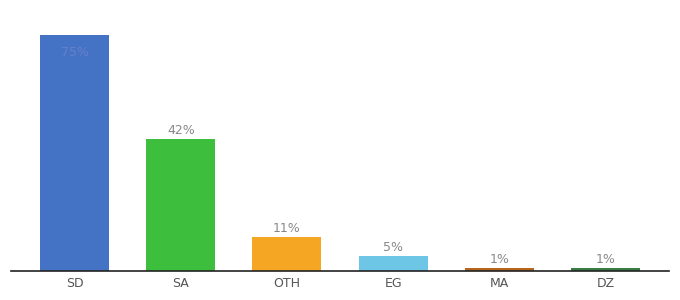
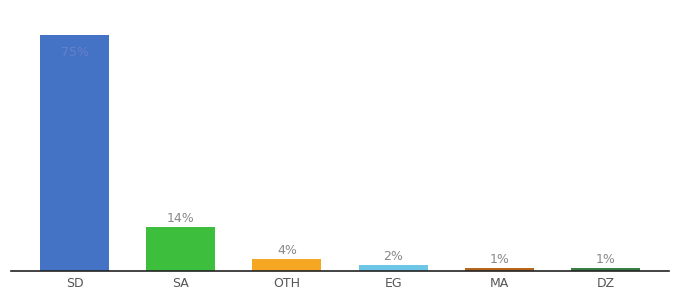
SA: 42% -> 14%
OTH: 11% -> 4%
EG: 5% -> 2%
